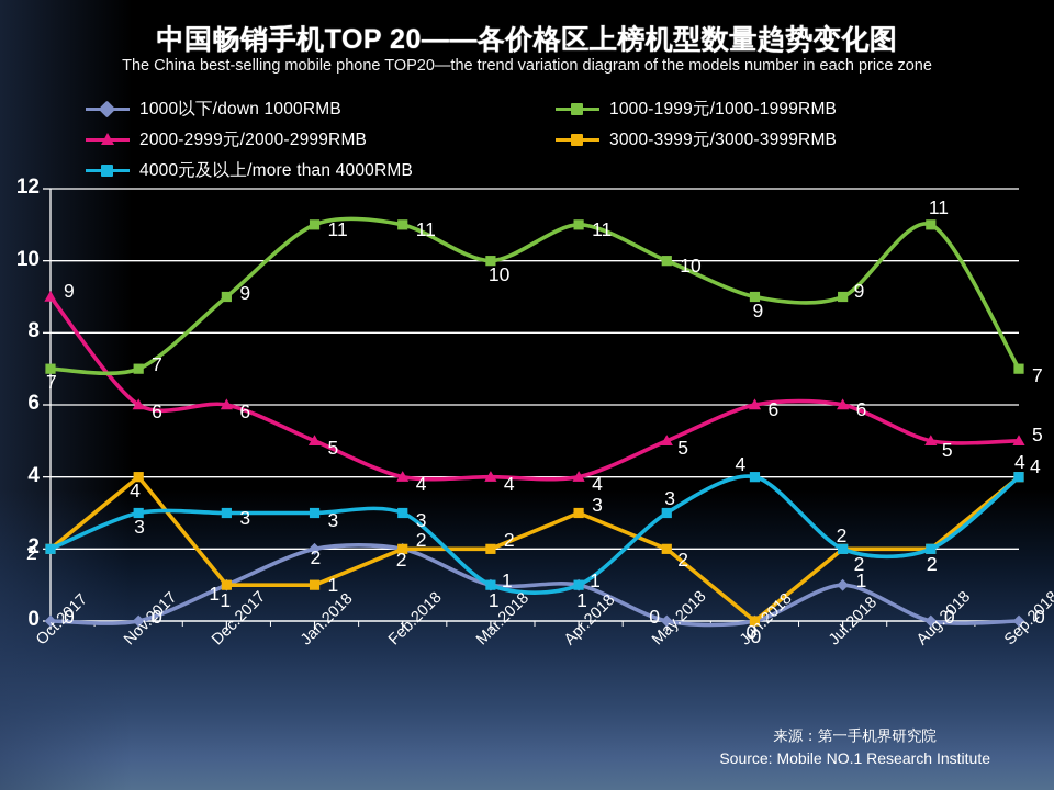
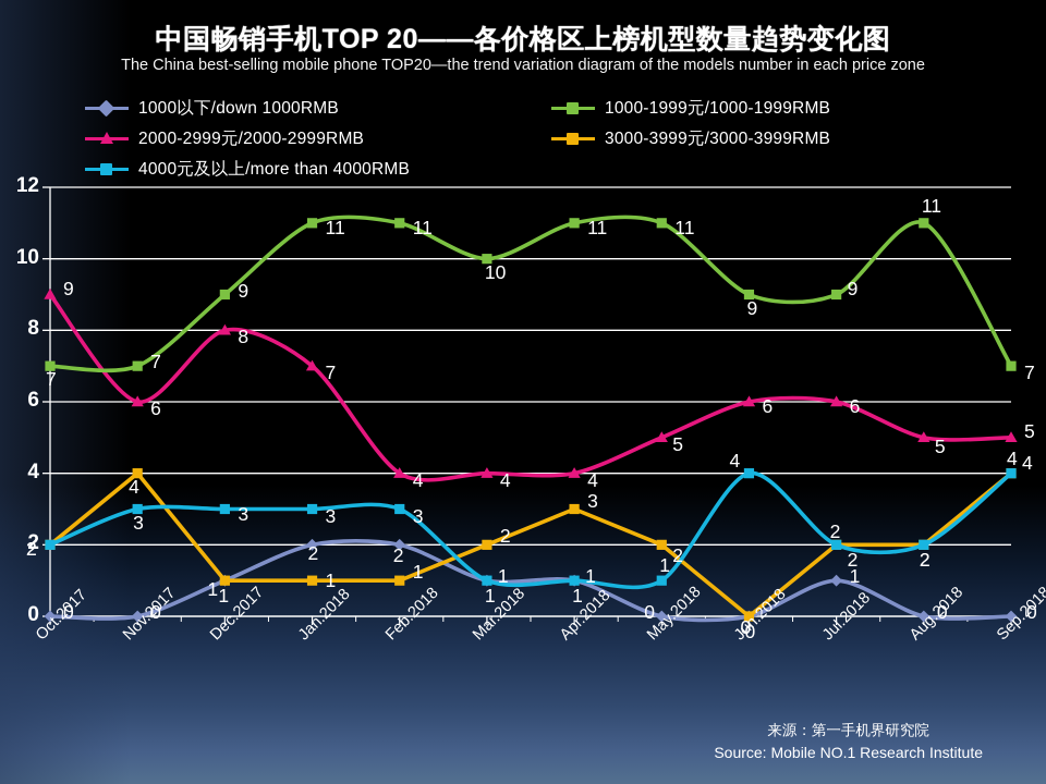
2000-2999元/2000-2999RMB/Dec.2017: 6 -> 8
2000-2999元/2000-2999RMB/Jan.2018: 5 -> 7
3000-3999元/3000-3999RMB/Feb.2018: 2 -> 1
1000-1999元/1000-1999RMB/May.2018: 10 -> 11
4000元及以上/more than 4000RMB/May.2018: 3 -> 1
